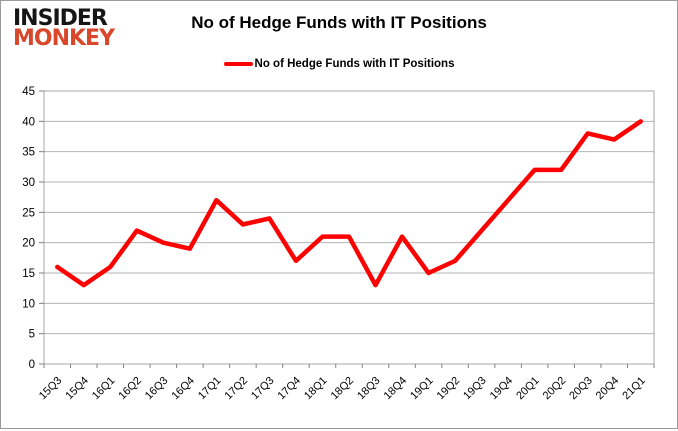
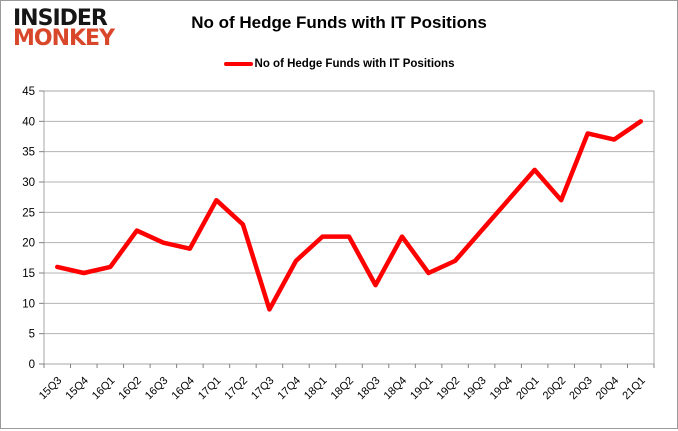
15Q4: 13 -> 15
17Q3: 24 -> 9
20Q2: 32 -> 27
